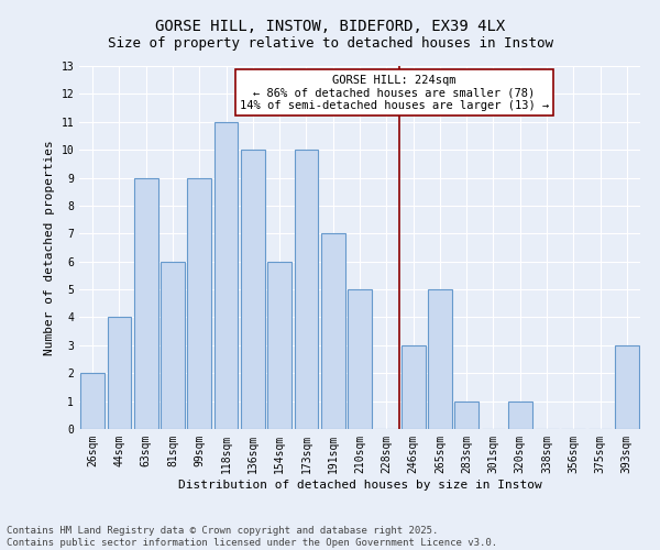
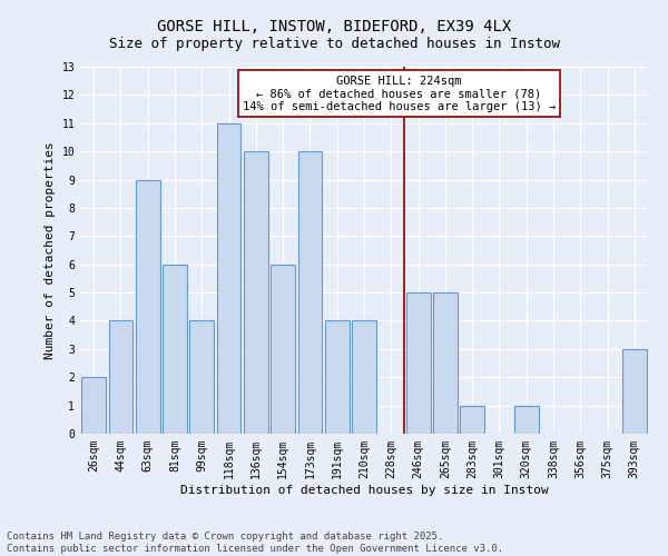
99sqm: 9 -> 4
191sqm: 7 -> 4
210sqm: 5 -> 4
246sqm: 3 -> 5
